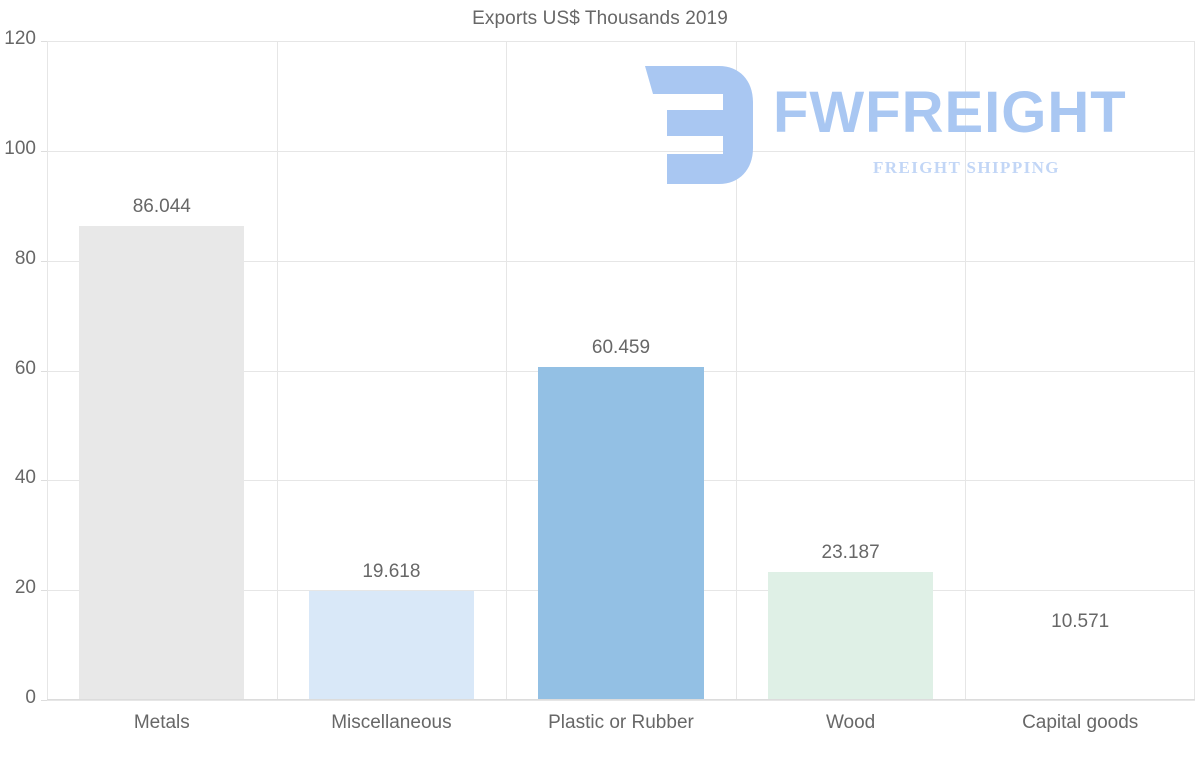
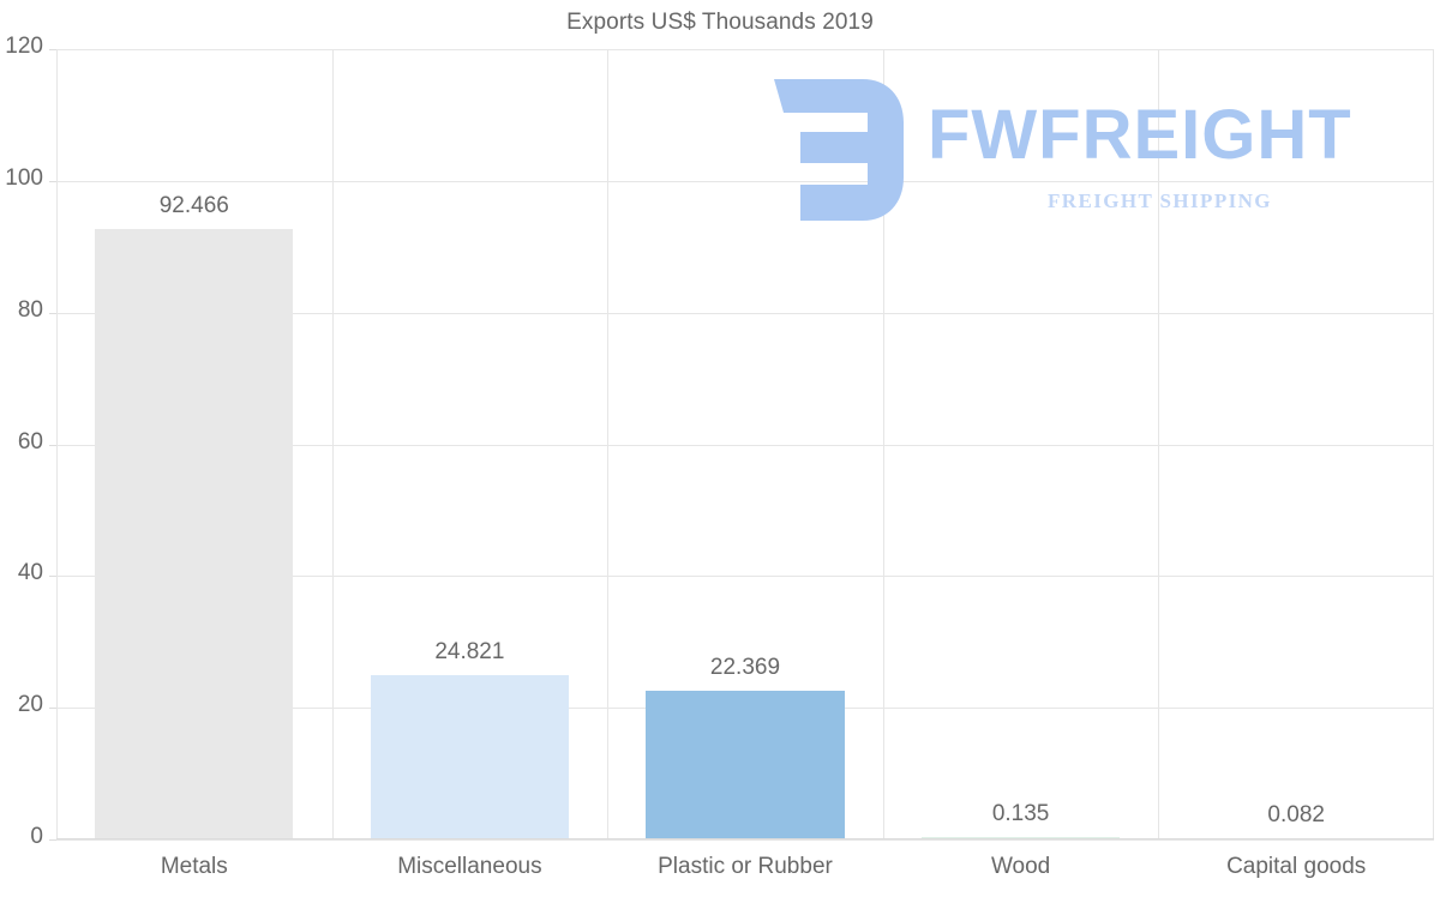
Metals: 86.044 -> 92.466
Miscellaneous: 19.618 -> 24.821
Plastic or Rubber: 60.459 -> 22.369
Wood: 23.187 -> 0.135
Capital goods: 10.571 -> 0.082
